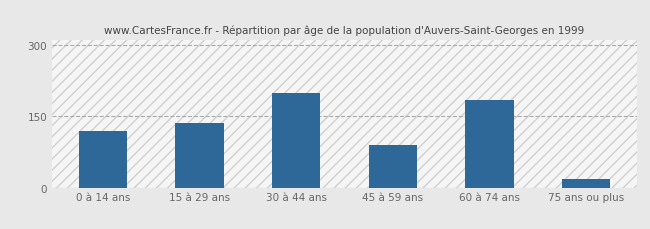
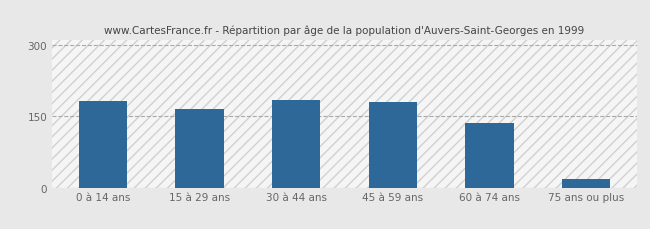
0 à 14 ans: 120 -> 183
15 à 29 ans: 135 -> 165
30 à 44 ans: 200 -> 184
45 à 59 ans: 90 -> 180
60 à 74 ans: 185 -> 137
